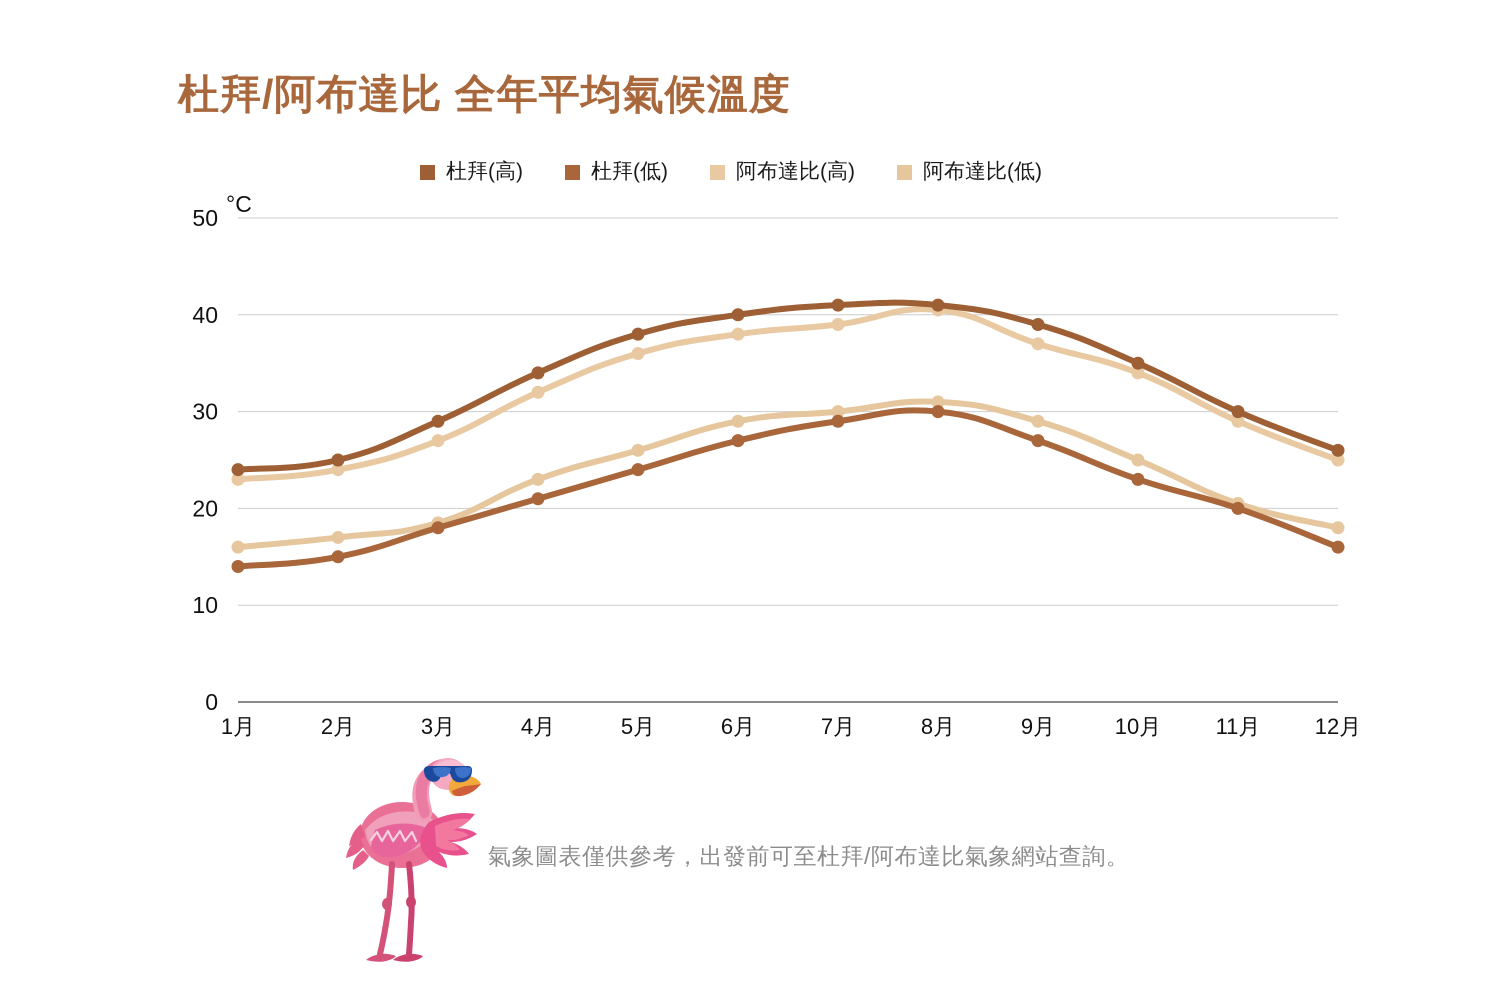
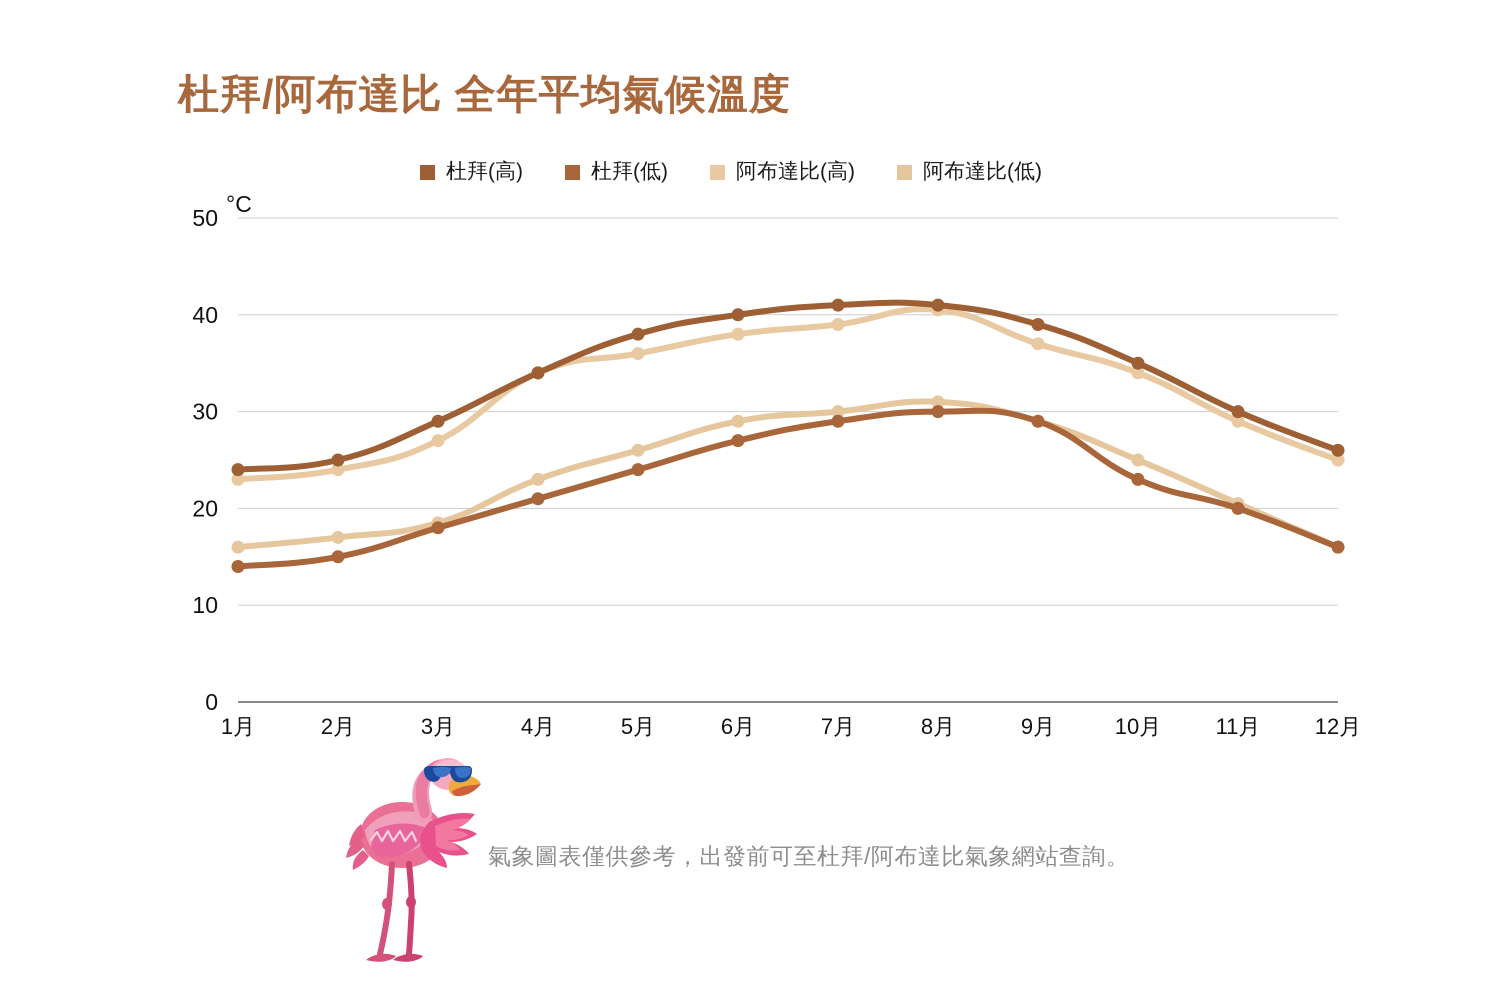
阿布達比(高)/4月: 32 -> 34
杜拜(低)/9月: 27 -> 29
阿布達比(低)/12月: 18 -> 16
